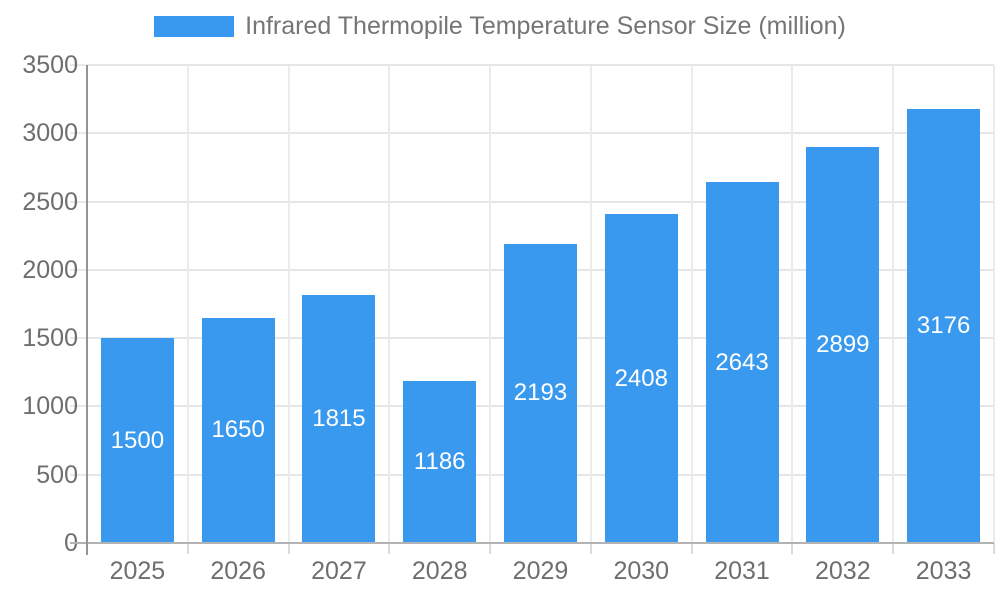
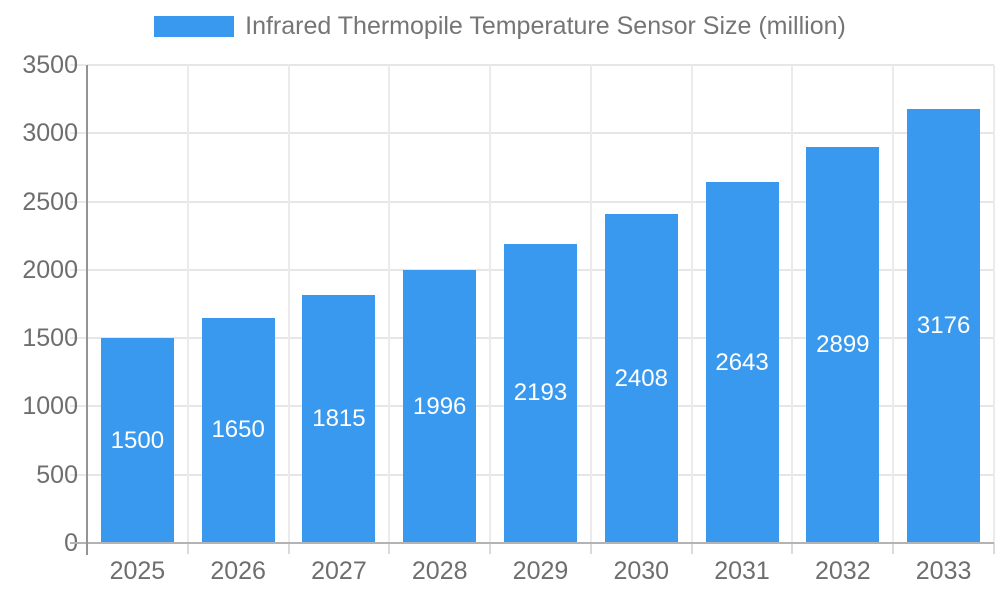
2028: 1186 -> 1996
